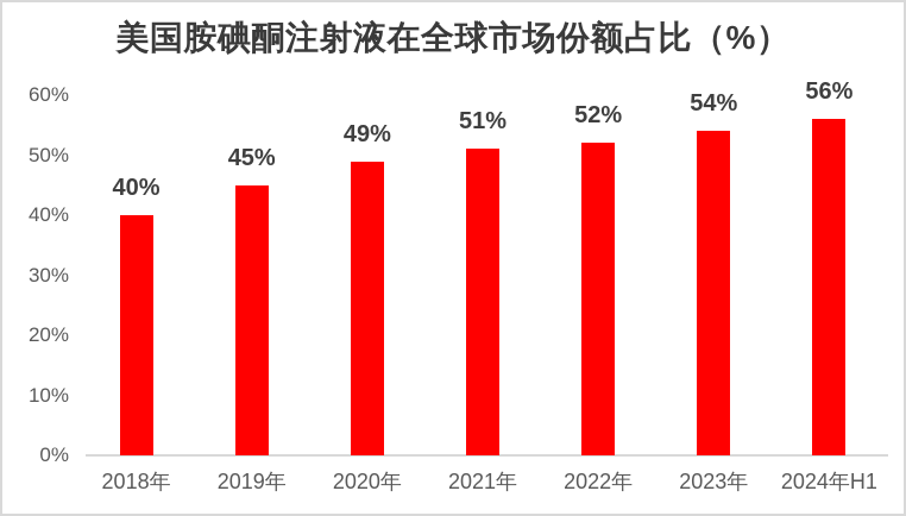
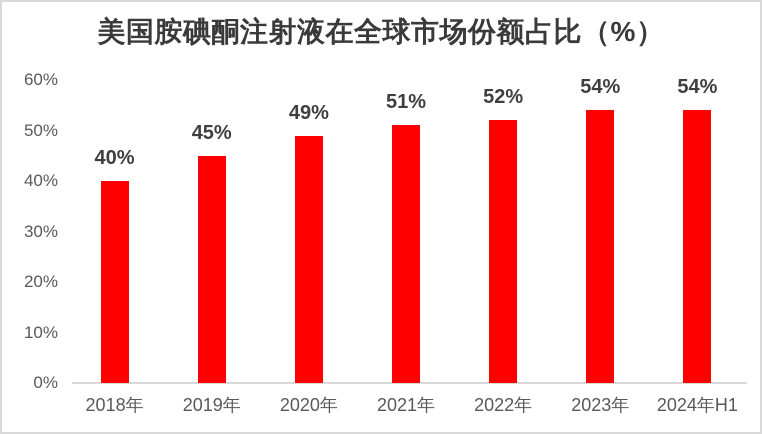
2024年H1: 56% -> 54%
